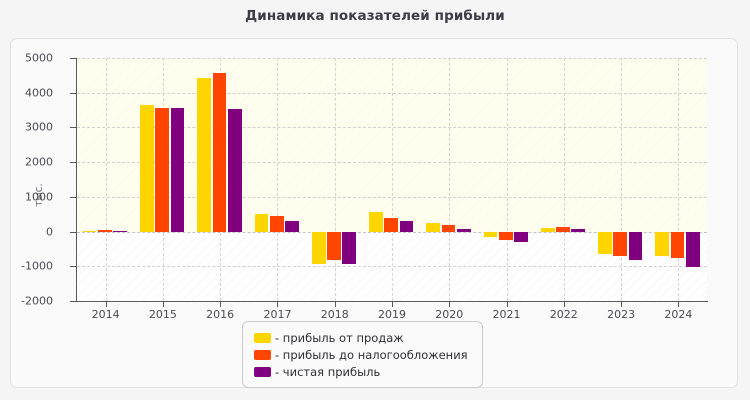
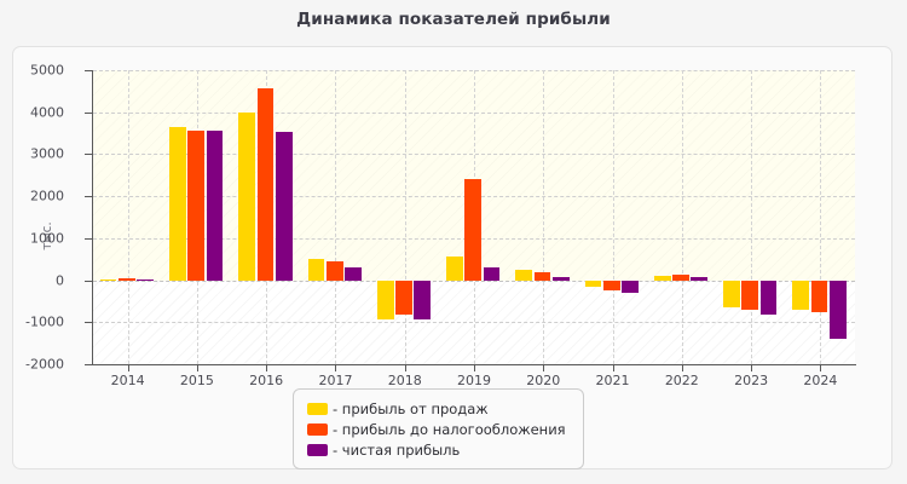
- прибыль от продаж/2016: 4400 -> 4000
- прибыль до налогообложения/2019: 400 -> 2400
- чистая прибыль/2024: -1000 -> -1400
